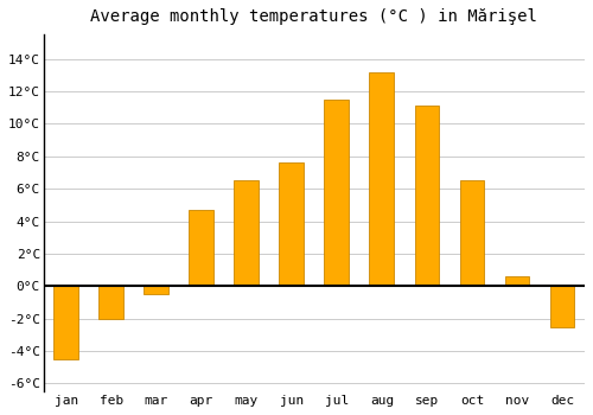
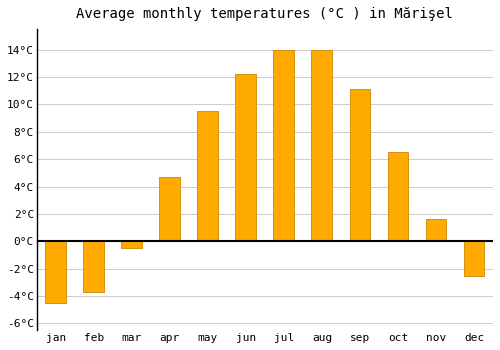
feb: -2.0°C -> -3.7°C
may: 6.5°C -> 9.5°C
jun: 7.6°C -> 12.2°C
jul: 11.5°C -> 14.0°C
aug: 13.2°C -> 14.0°C
nov: 0.6°C -> 1.6°C
